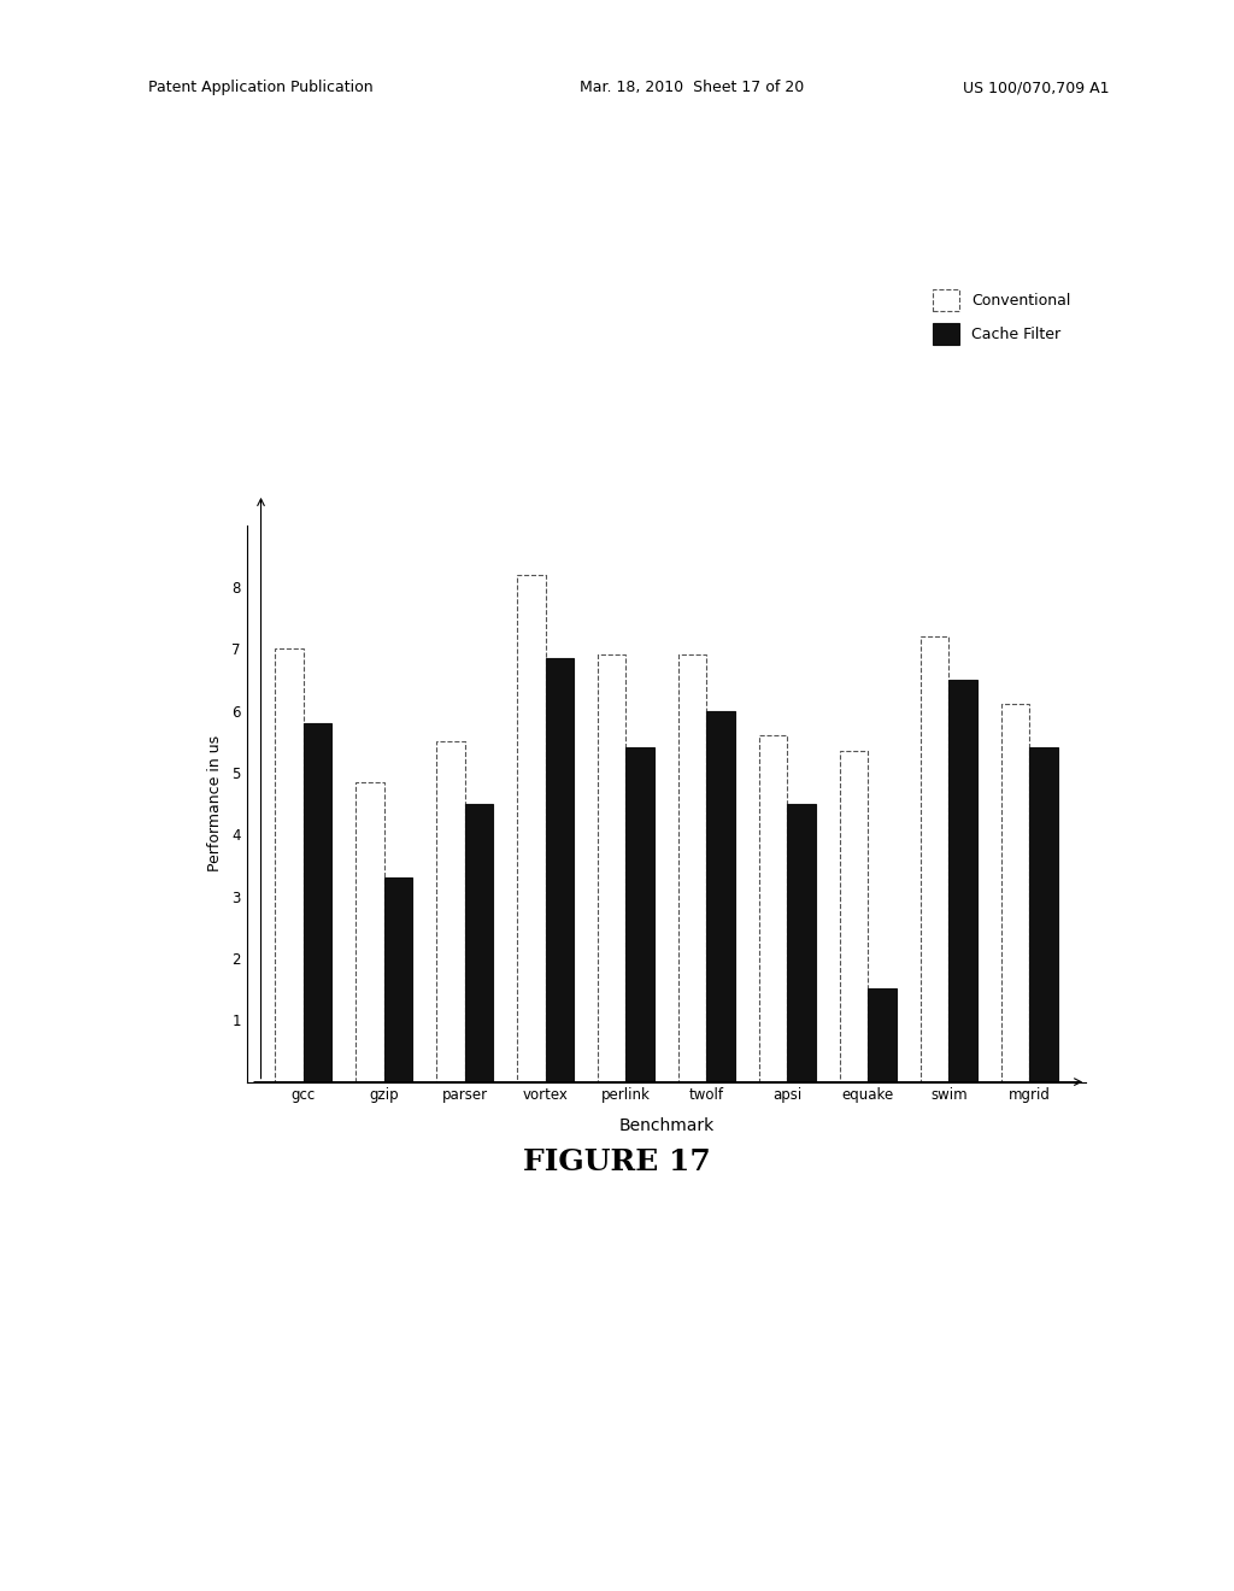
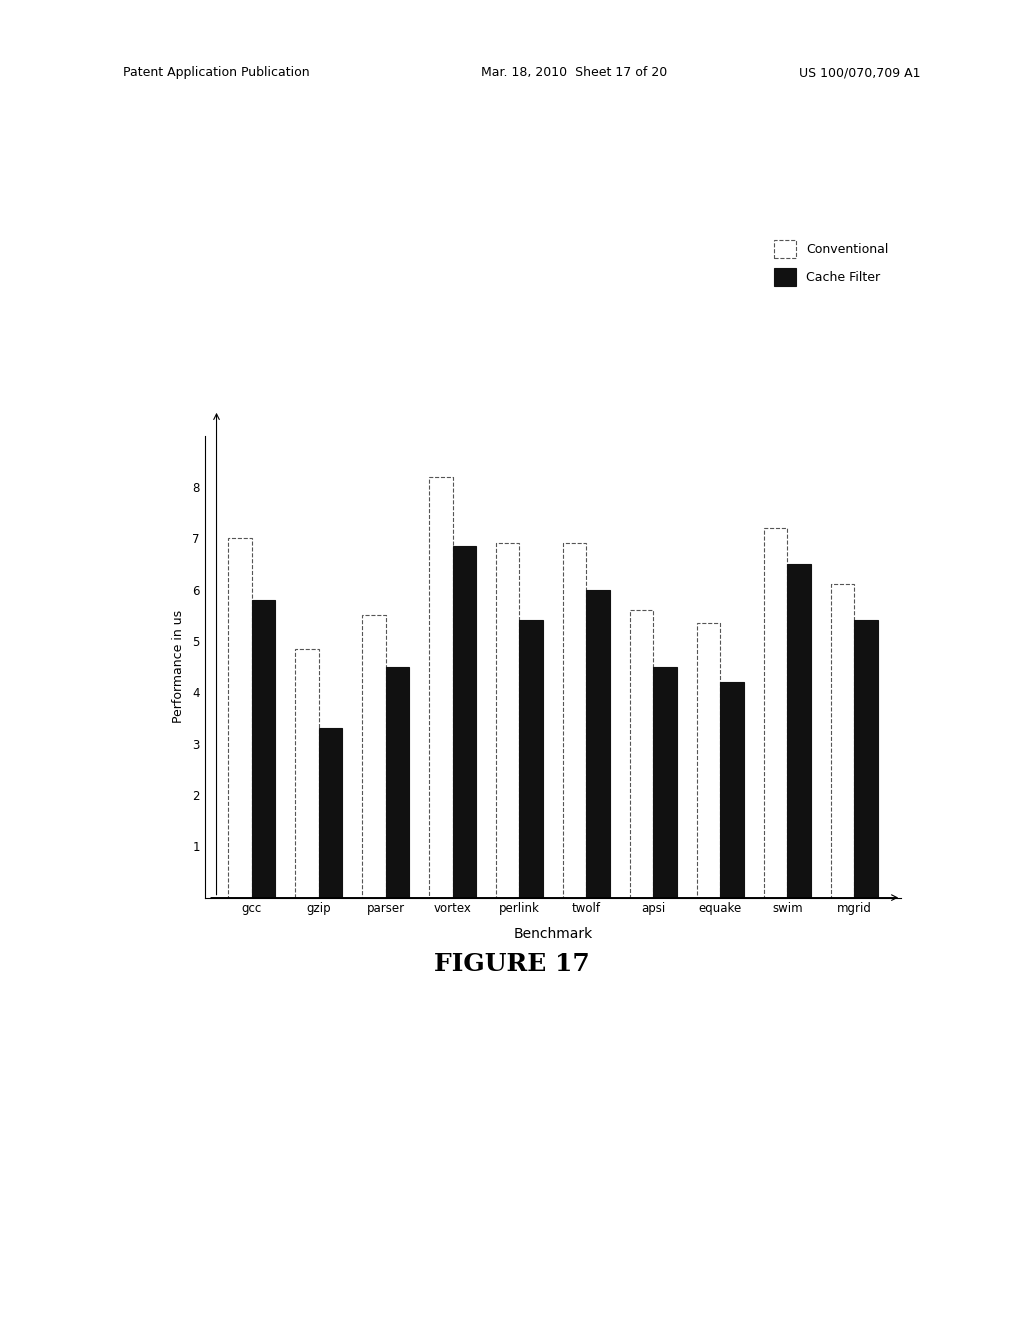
Cache Filter/equake: 1.52 -> 4.20
